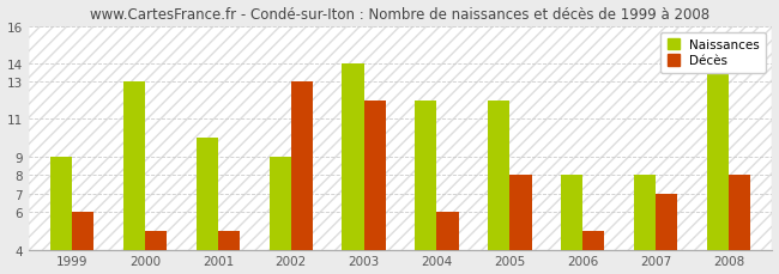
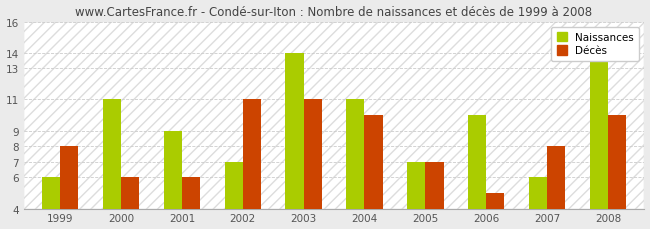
Naissances/1999: 9 -> 6
Décès/1999: 6 -> 8
Naissances/2000: 13 -> 11
Décès/2000: 5 -> 6
Naissances/2001: 10 -> 9
Décès/2001: 5 -> 6
Naissances/2002: 9 -> 7
Décès/2002: 13 -> 11
Décès/2003: 12 -> 11
Naissances/2004: 12 -> 11
Décès/2004: 6 -> 10
Naissances/2005: 12 -> 7
Décès/2005: 8 -> 7
Naissances/2006: 8 -> 10
Naissances/2007: 8 -> 6
Décès/2007: 7 -> 8
Décès/2008: 8 -> 10
